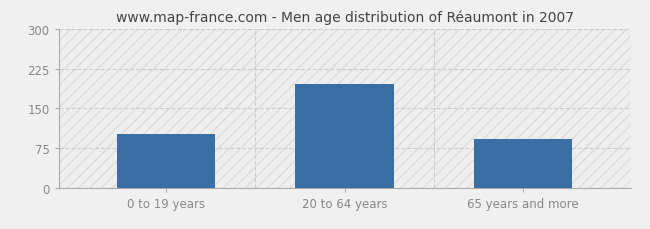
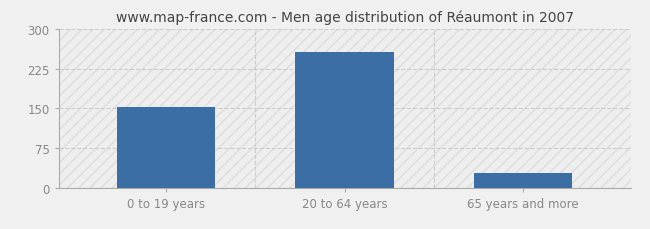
0 to 19 years: 102 -> 152
20 to 64 years: 196 -> 257
65 years and more: 92 -> 27
